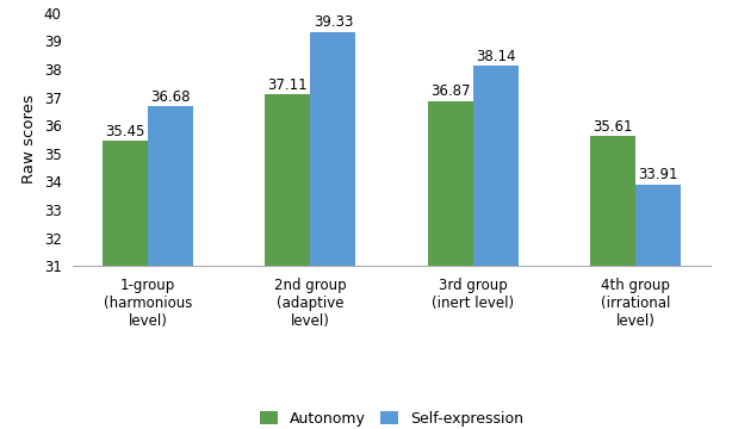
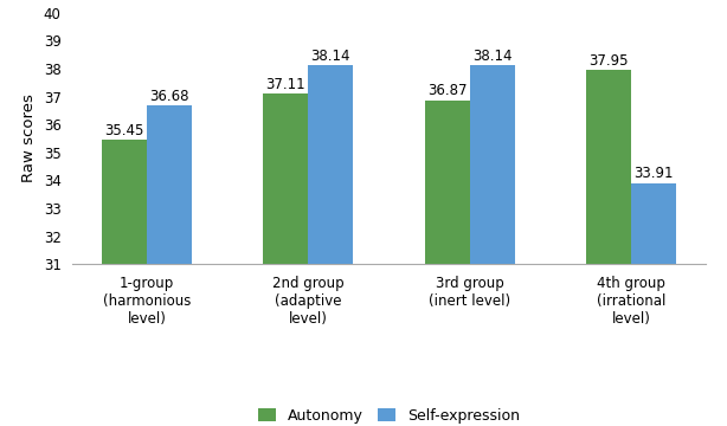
Self-expression/2nd group (adaptive level): 39.33 -> 38.14
Autonomy/4th group (irrational level): 35.61 -> 37.95
